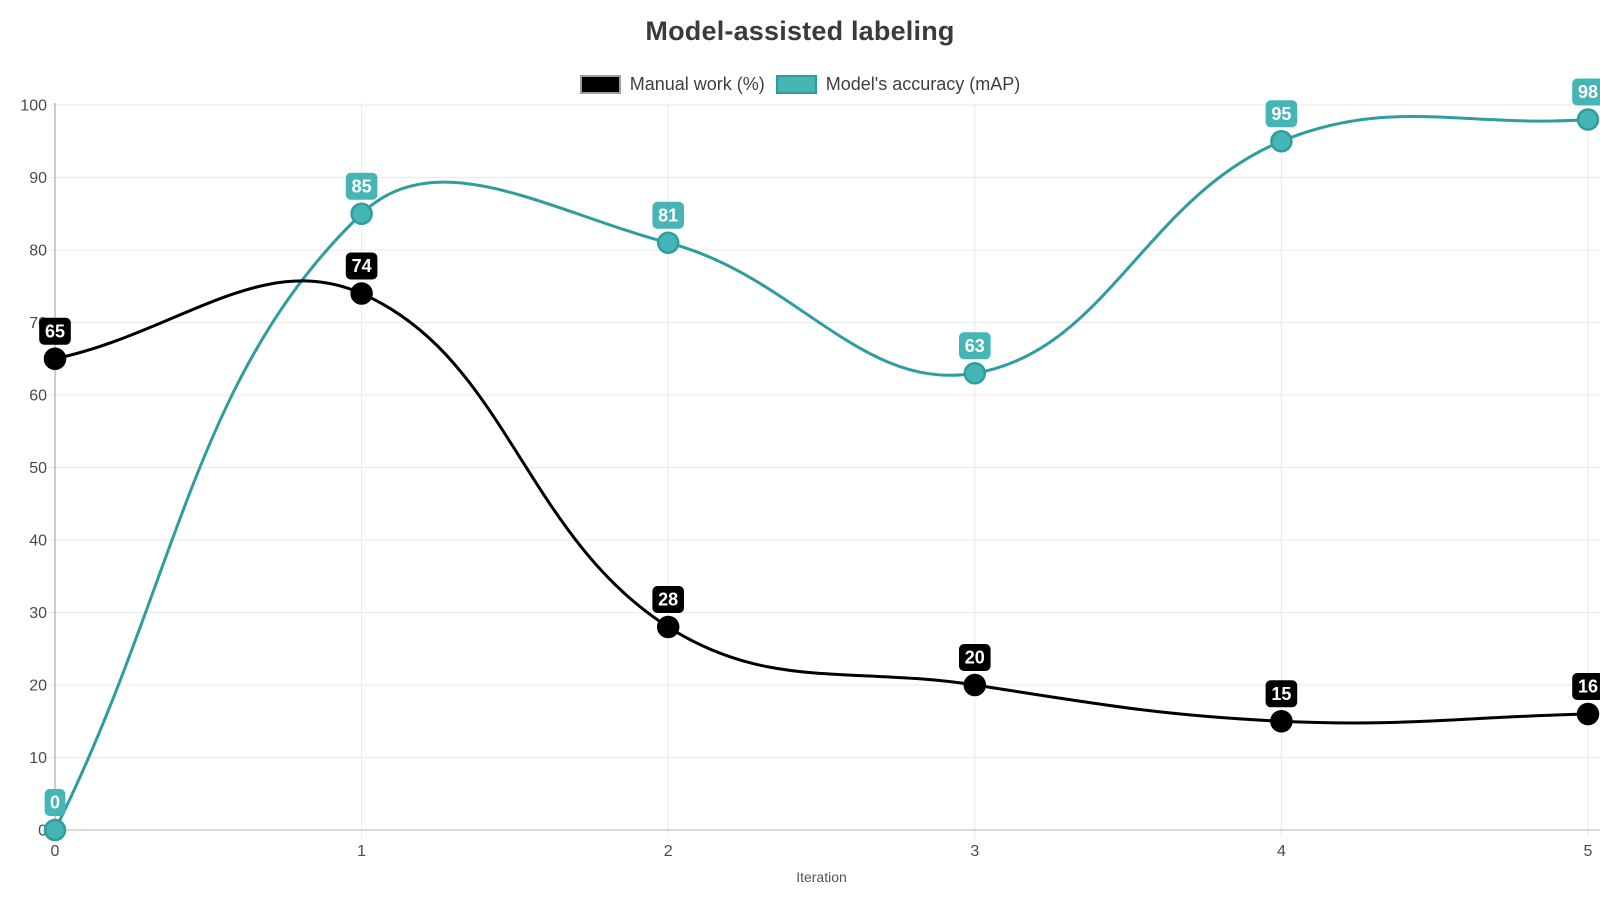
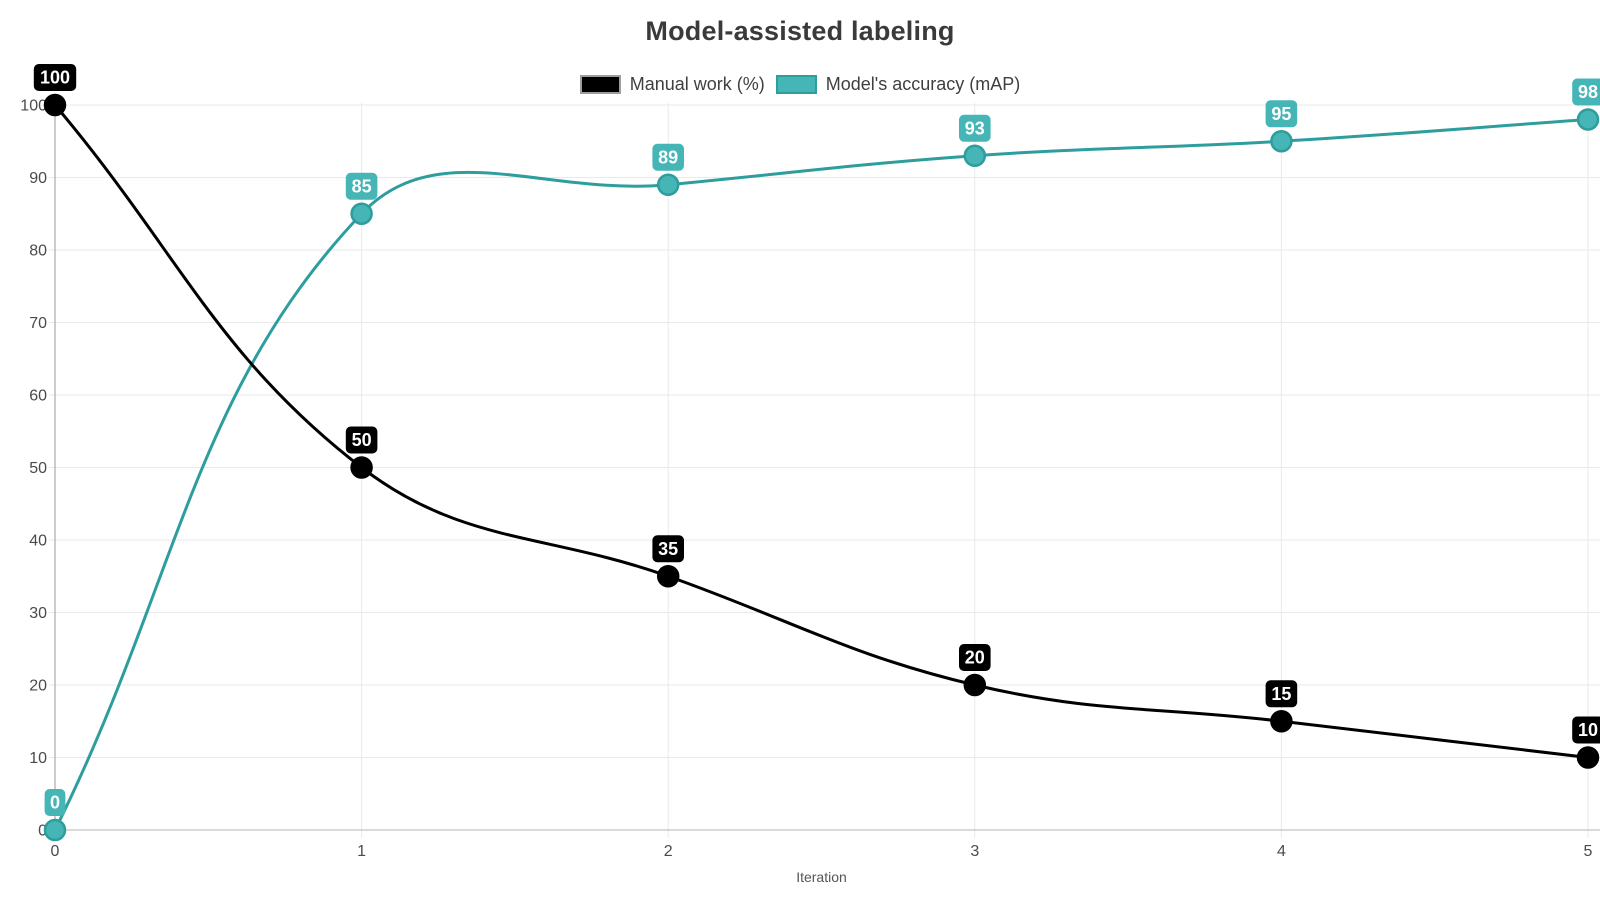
Manual work (%)/0: 65 -> 100
Manual work (%)/1: 74 -> 50
Manual work (%)/2: 28 -> 35
Model's accuracy (mAP)/2: 81 -> 89
Model's accuracy (mAP)/3: 63 -> 93
Manual work (%)/5: 16 -> 10
